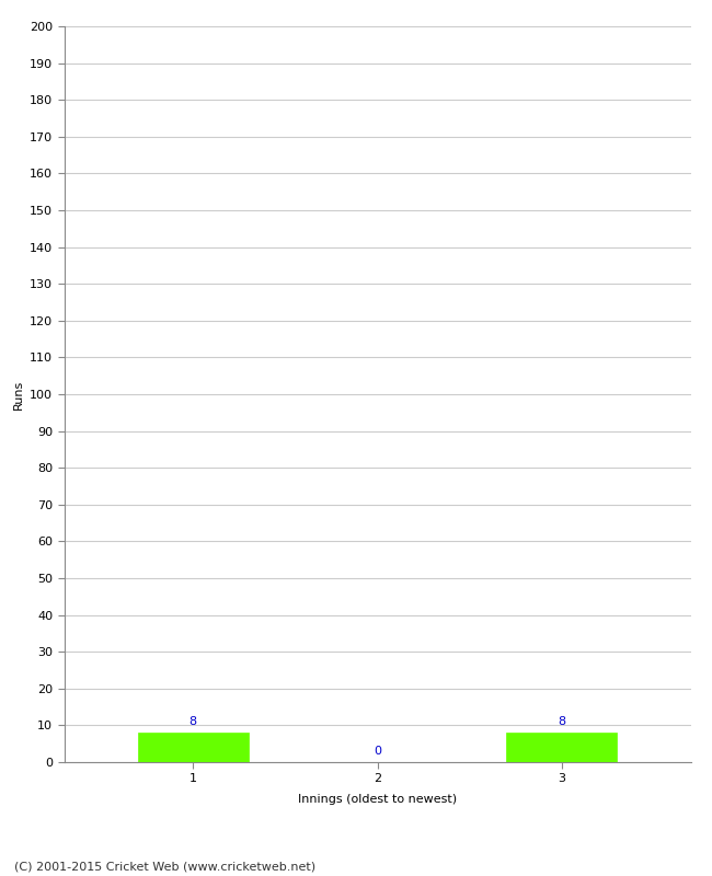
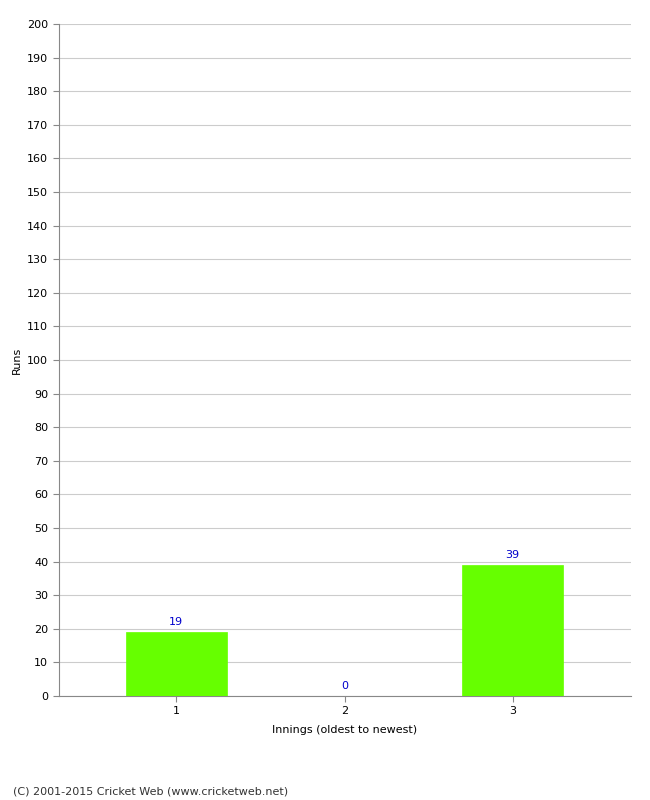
1: 8 -> 19
3: 8 -> 39
